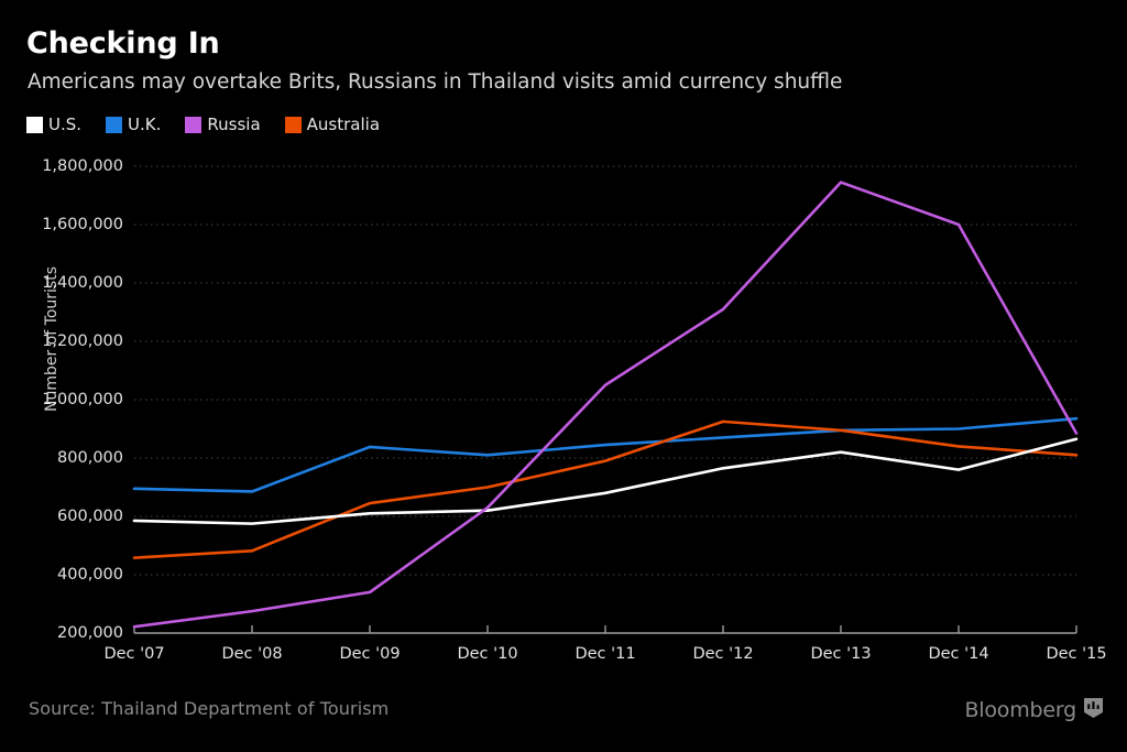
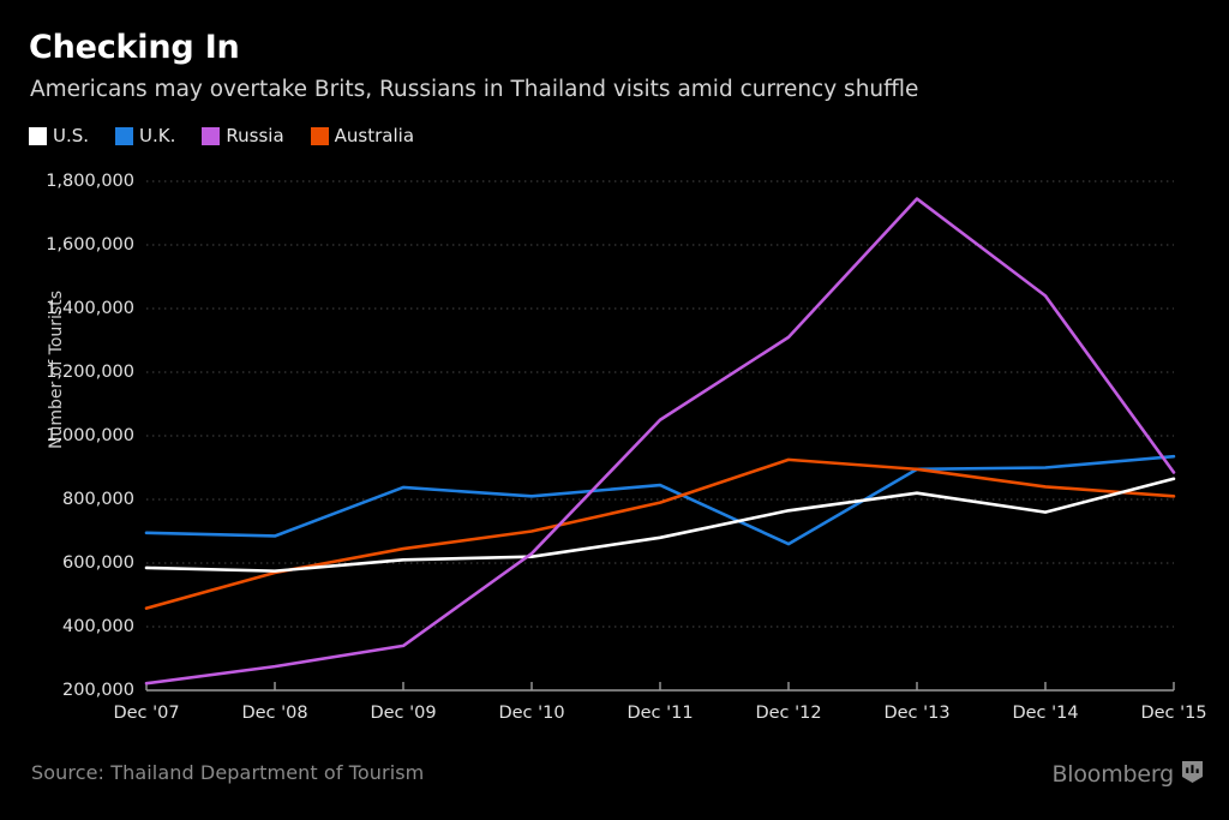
Australia/Dec '08: 480000 -> 570000
U.K./Dec '12: 870000 -> 660000
Russia/Dec '14: 1600000 -> 1440000
